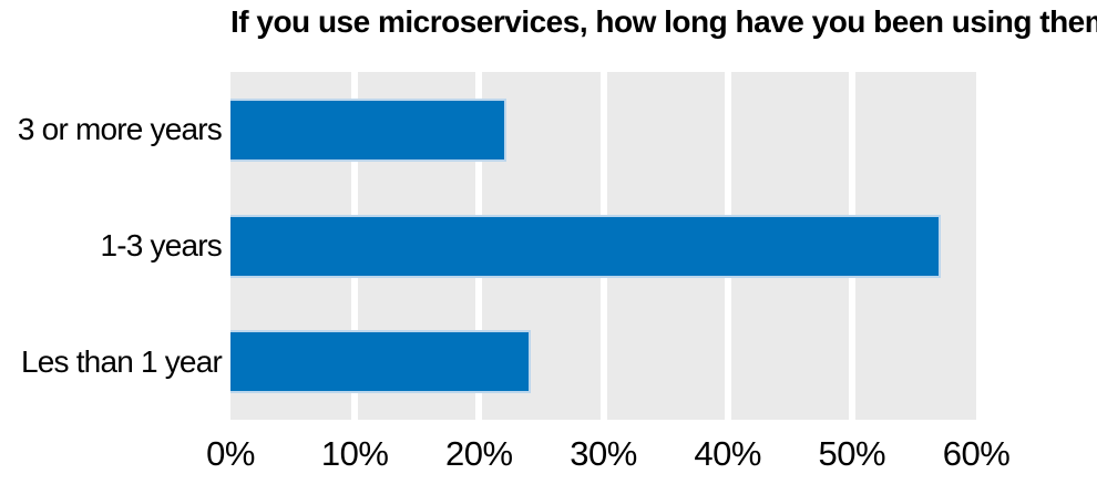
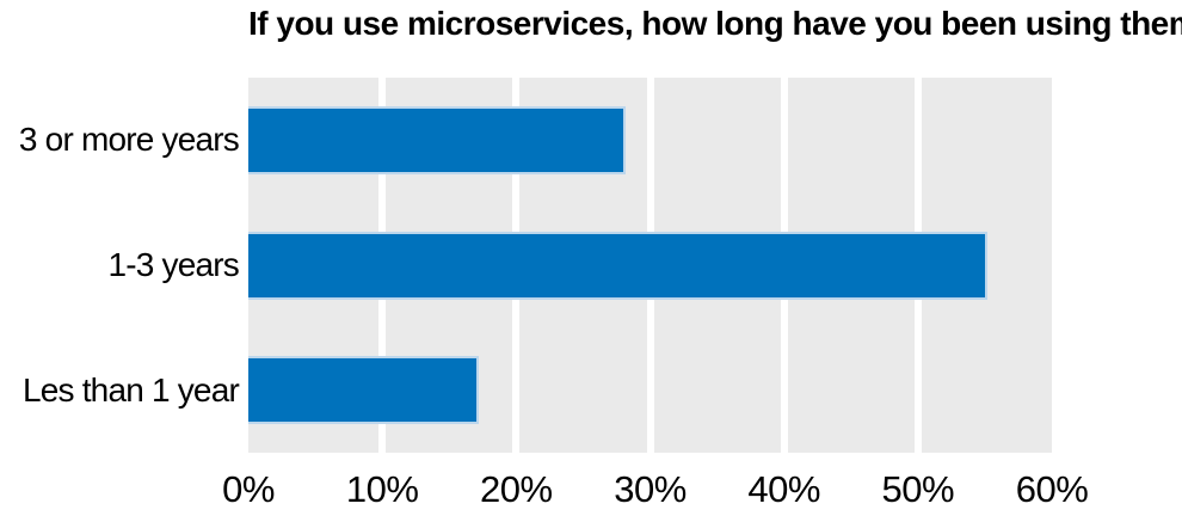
3 or more years: 22% -> 28%
1-3 years: 57% -> 55%
Les than 1 year: 24% -> 17%
